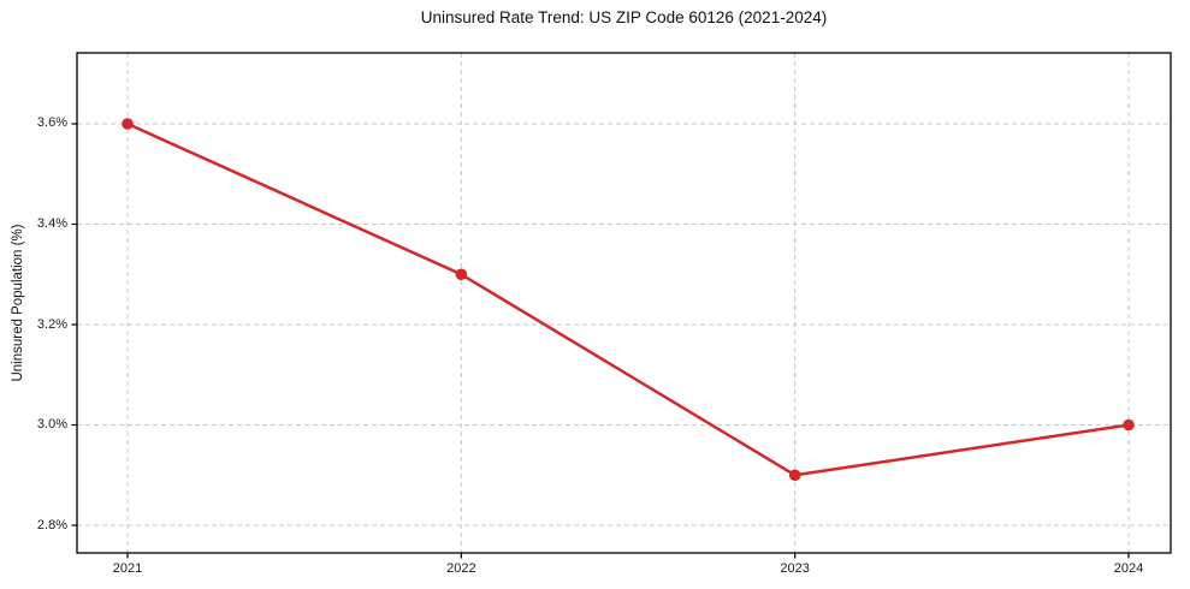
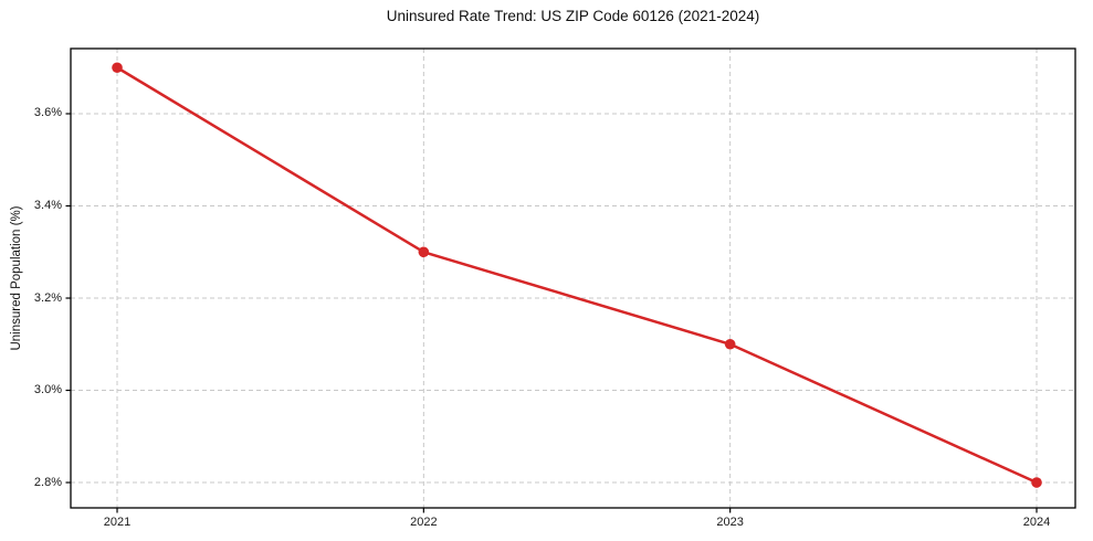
2021: 3.6% -> 3.7%
2023: 2.9% -> 3.1%
2024: 3.0% -> 2.8%
